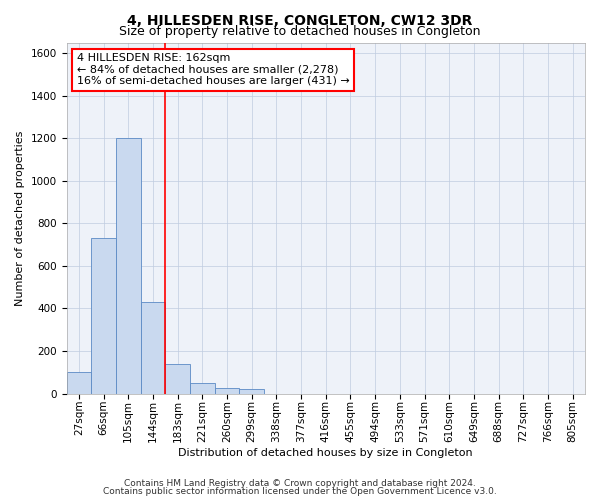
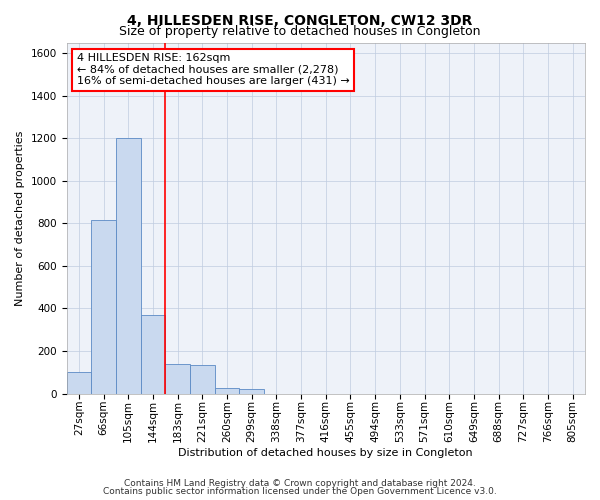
66sqm: 730 -> 815
144sqm: 430 -> 370
221sqm: 50 -> 135
